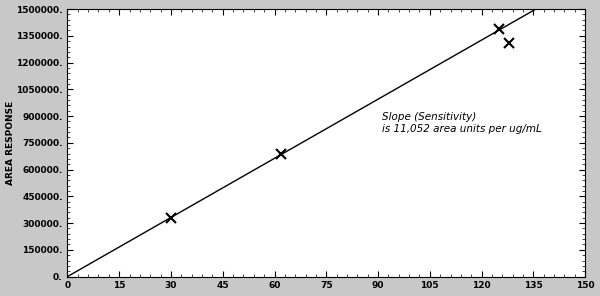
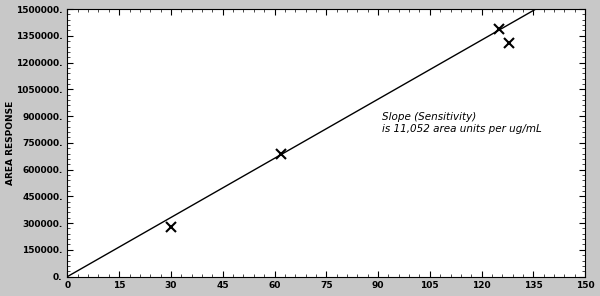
30: 330000. -> 280000.
